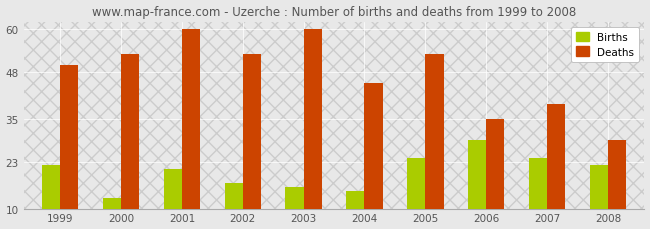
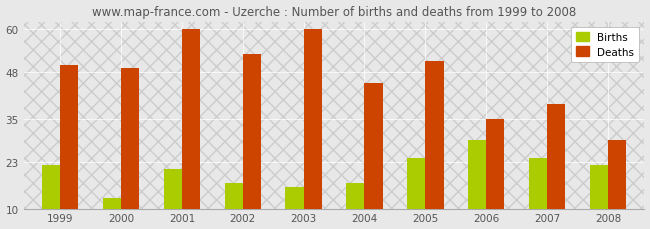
Deaths/2000: 53 -> 49
Births/2004: 15 -> 17
Deaths/2005: 53 -> 51
